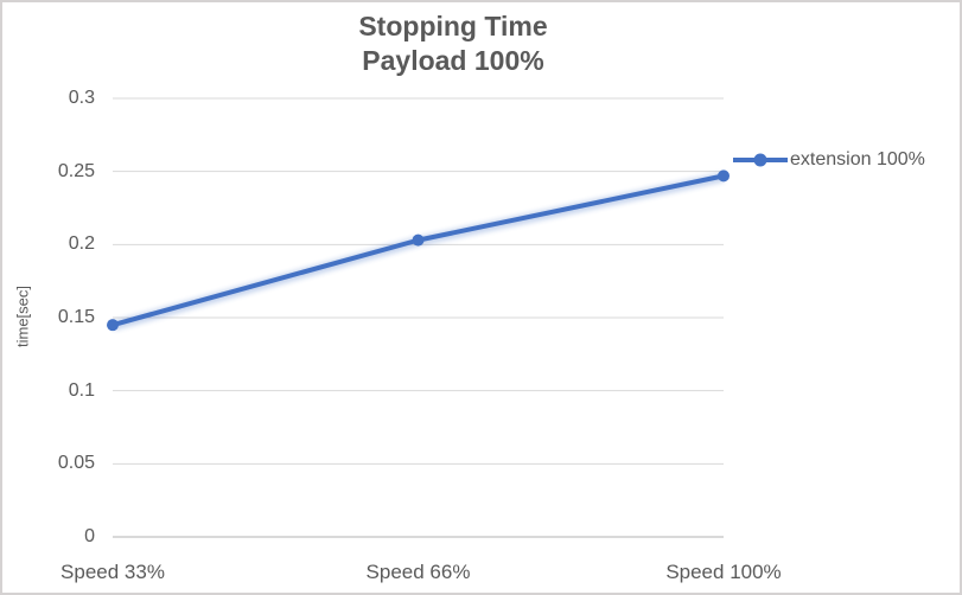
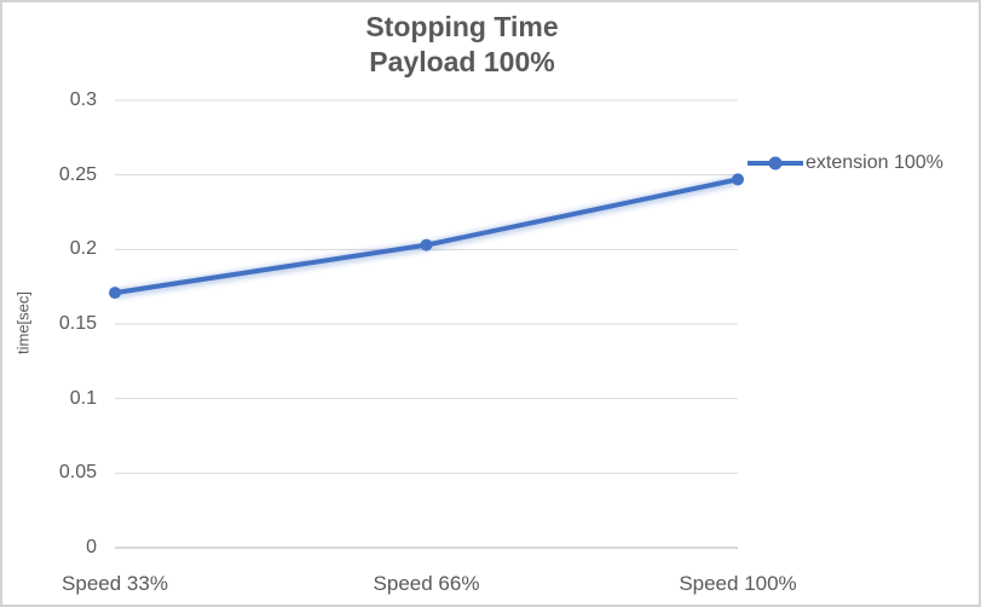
Speed 33%: 0.145 -> 0.171
